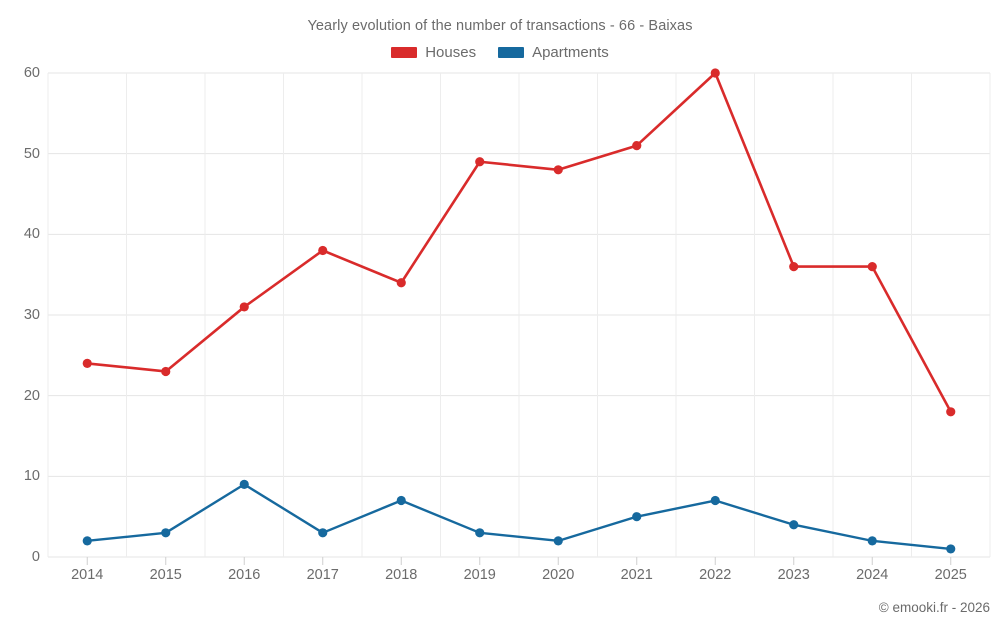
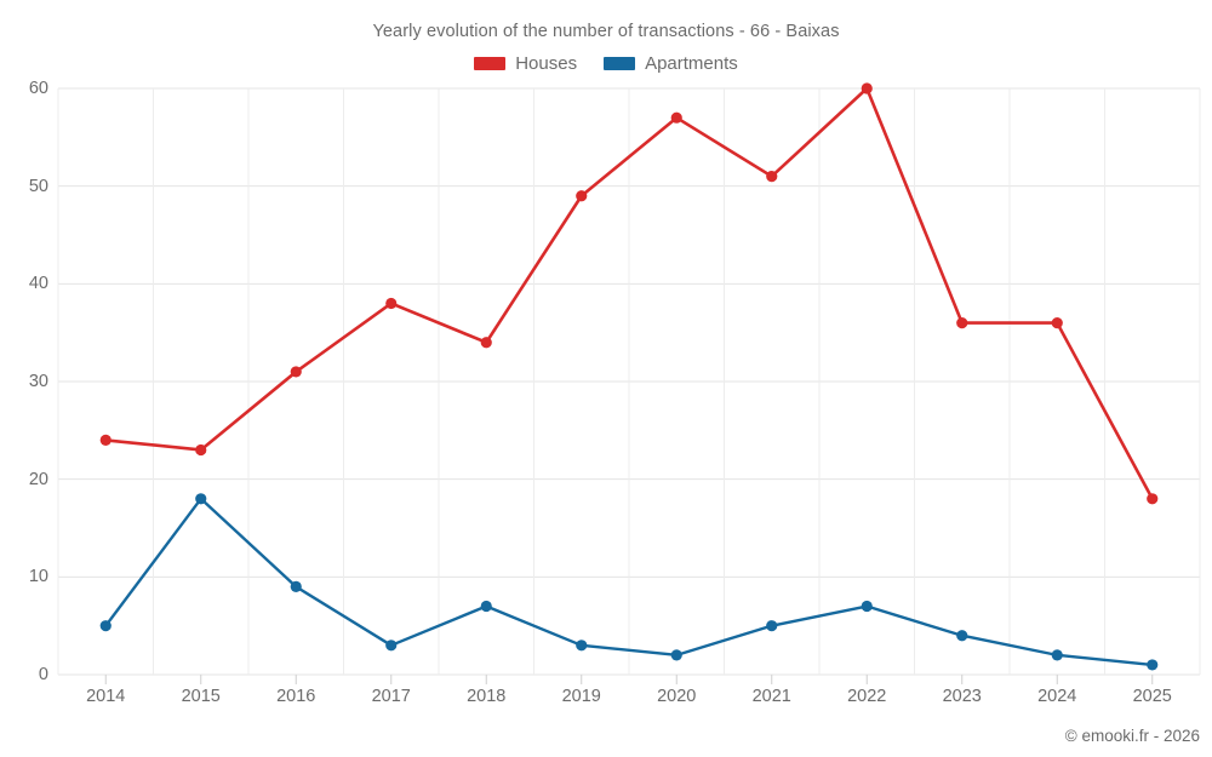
Apartments/2014: 2 -> 5
Apartments/2015: 3 -> 18
Houses/2020: 48 -> 57
